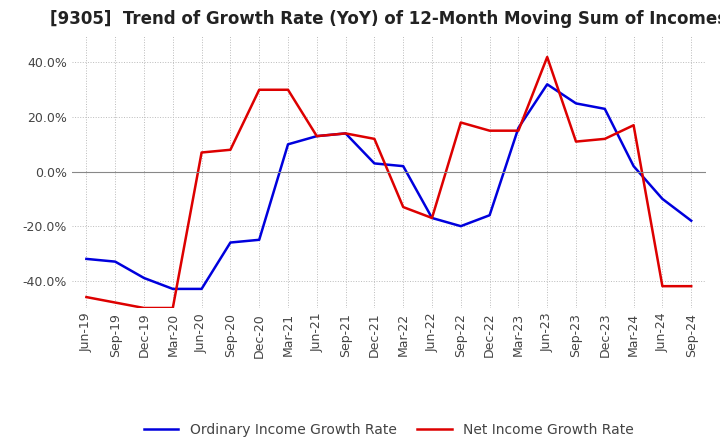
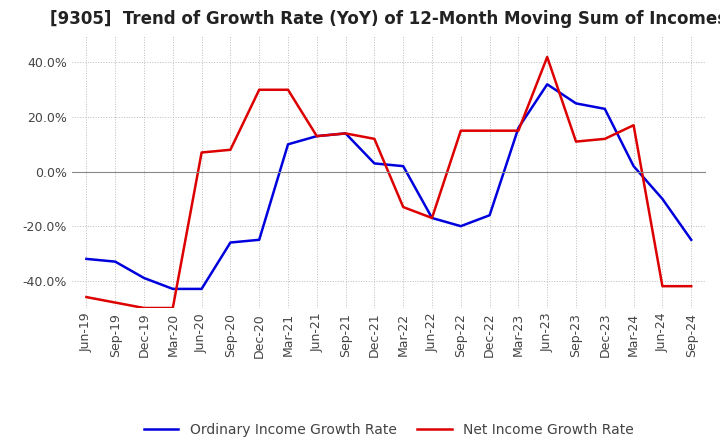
Net Income Growth Rate/Sep-22: 18% -> 15%
Ordinary Income Growth Rate/Sep-24: -18% -> -25%
